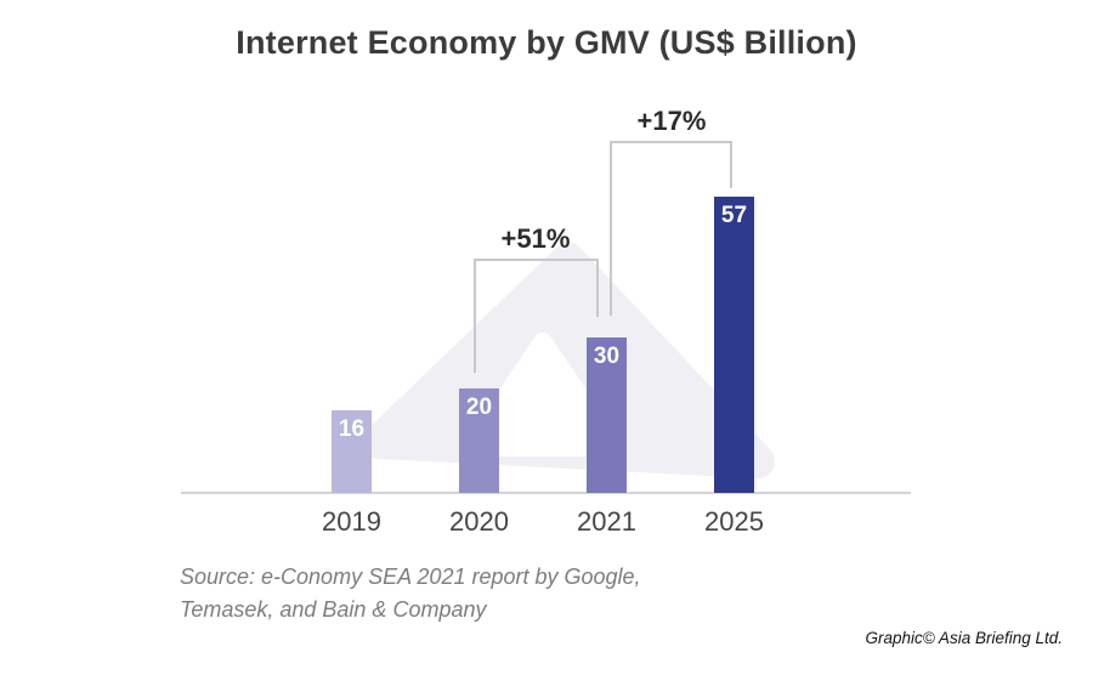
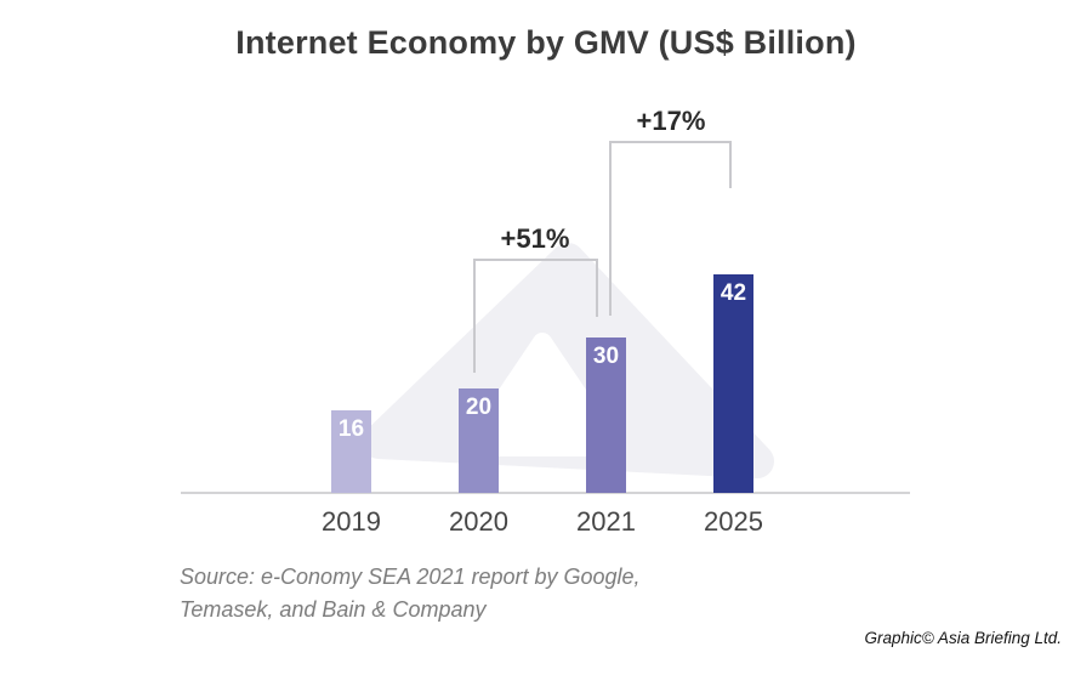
2025: 57 -> 42
